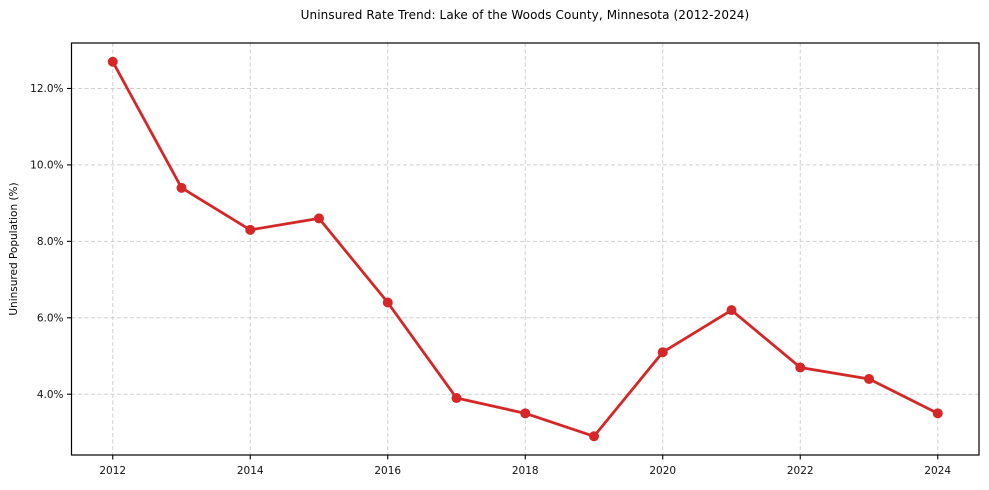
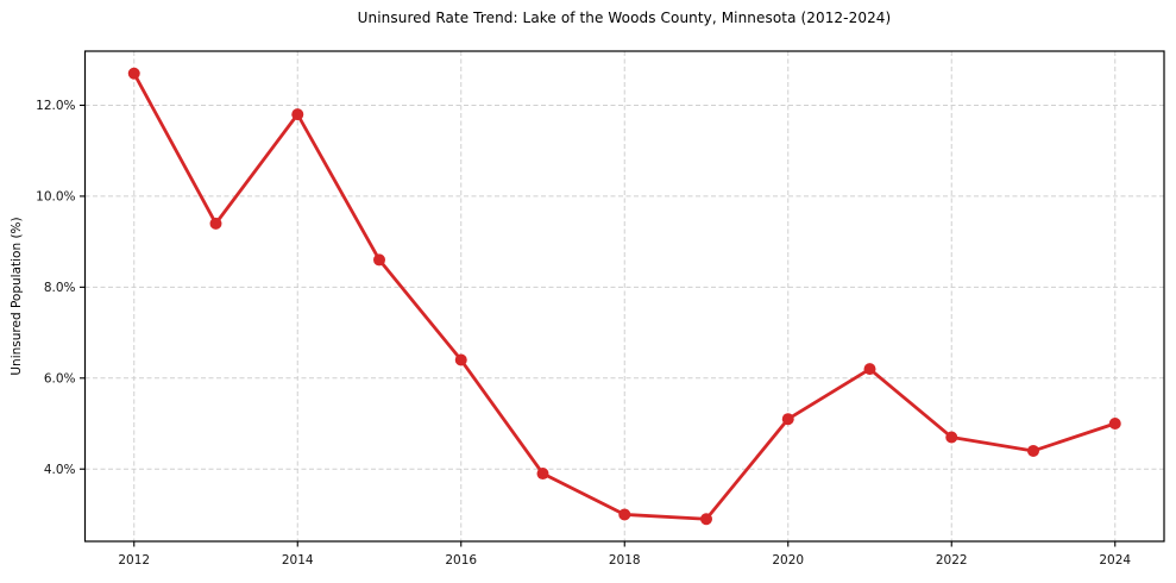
2014: 8.3% -> 11.8%
2018: 3.5% -> 3.0%
2024: 3.5% -> 5.0%
